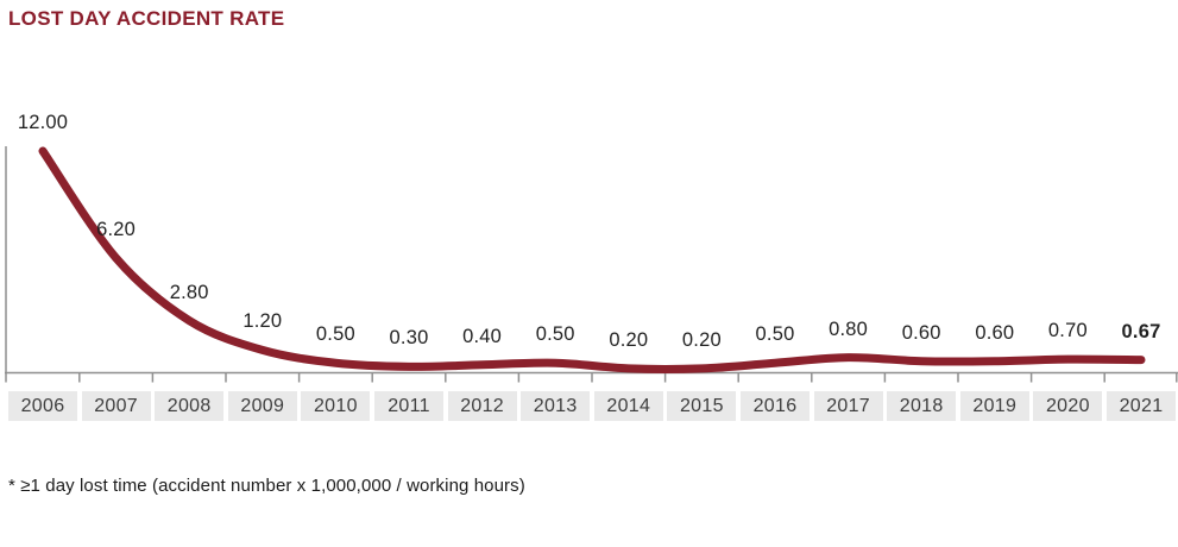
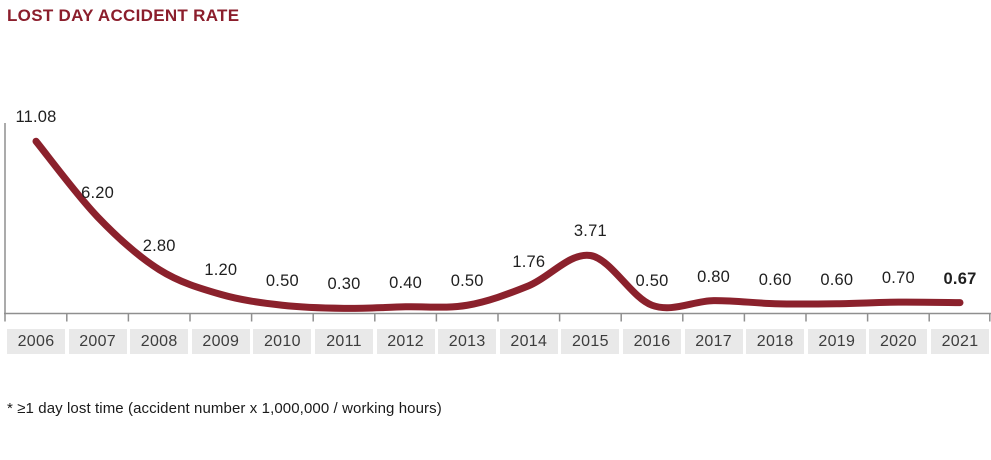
2006: 12.00 -> 11.08
2014: 0.20 -> 1.76
2015: 0.20 -> 3.71
